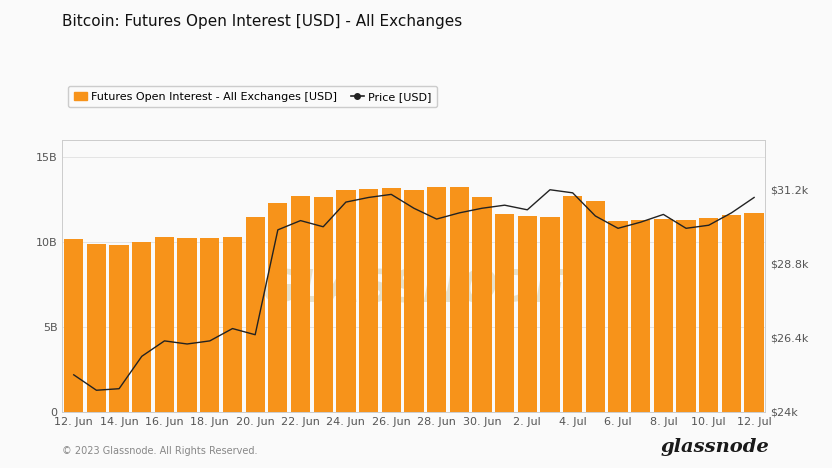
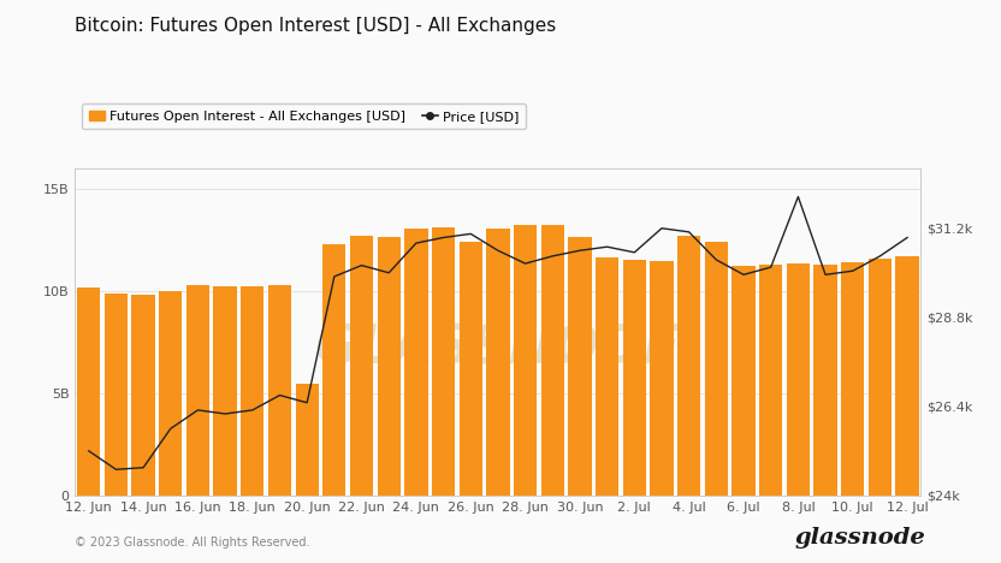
Futures Open Interest - All Exchanges [USD]/20. Jun: 11.5B -> 5.5B
Futures Open Interest - All Exchanges [USD]/26. Jun: 13.2B -> 12.4B
Price [USD]/8. Jul: $30.40k -> $32.05k
